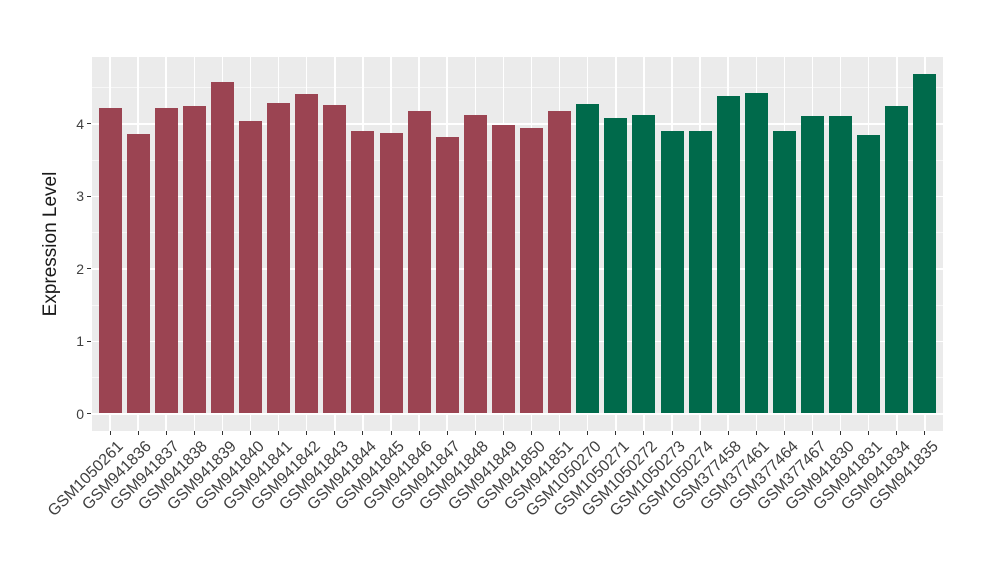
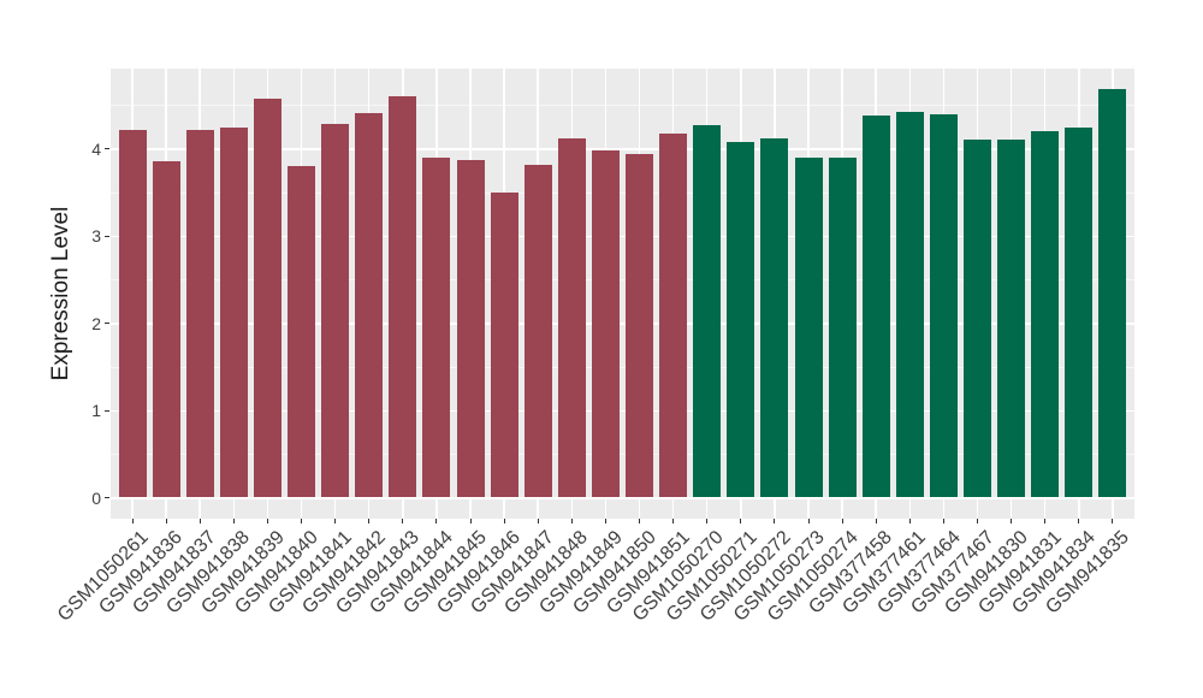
GSM941840: 4.0 -> 3.8
GSM941843: 4.3 -> 4.6
GSM941846: 4.2 -> 3.5
GSM377464: 3.9 -> 4.4
GSM941831: 3.9 -> 4.2
